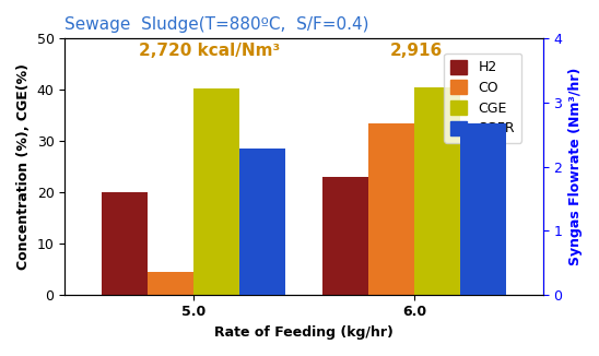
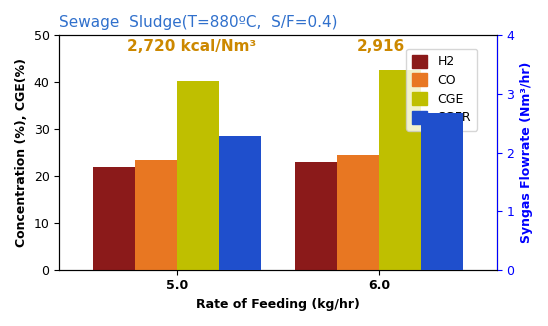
H2/5.0: 20 -> 22
CO/5.0: 4.5 -> 23.5
CO/6.0: 33.5 -> 24.5
CGE/6.0: 40.5 -> 42.5
